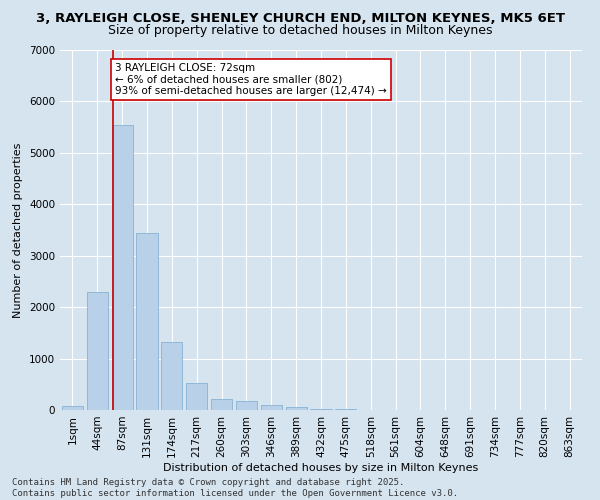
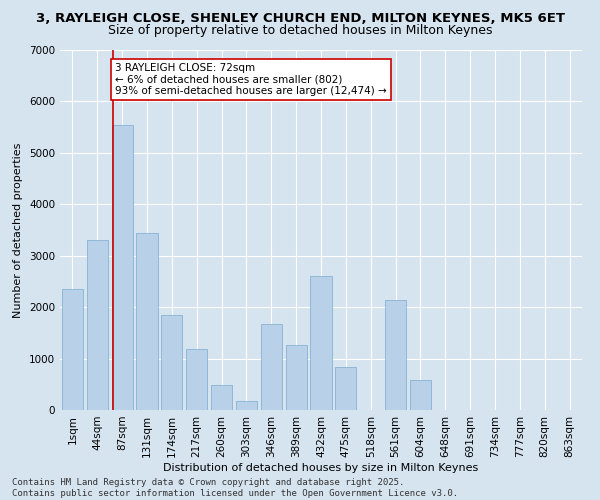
1sqm: 70 -> 2360
44sqm: 2300 -> 3300
174sqm: 1320 -> 1840
217sqm: 530 -> 1180
260sqm: 220 -> 480
346sqm: 100 -> 1680
389sqm: 60 -> 1260
432sqm: 20 -> 2600
475sqm: 10 -> 840
561sqm: 0 -> 2140
604sqm: 0 -> 580
